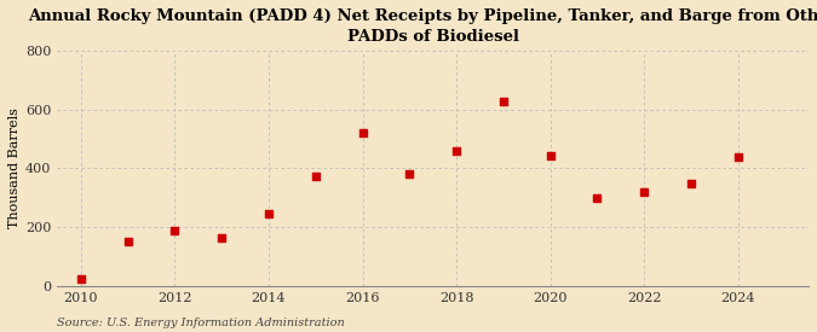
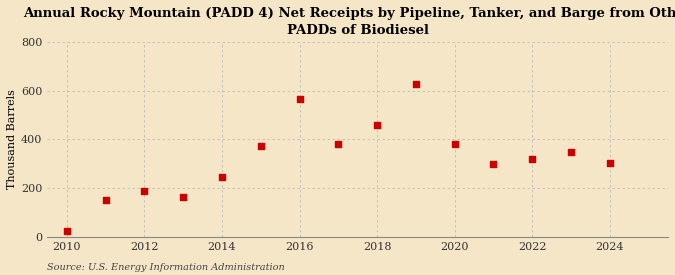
2016: 520 -> 565
2020: 445 -> 380
2024: 440 -> 305
